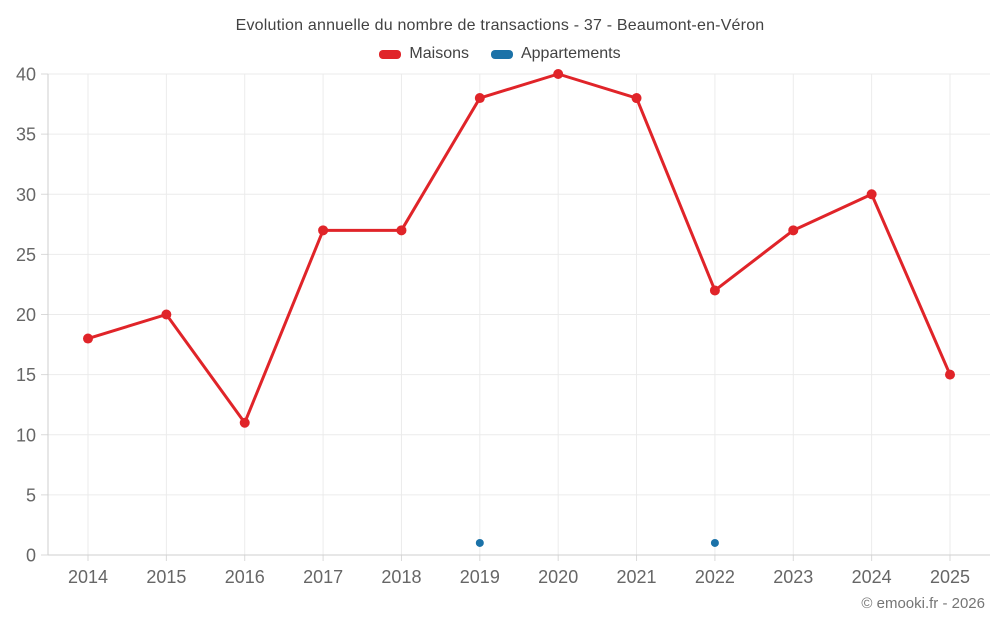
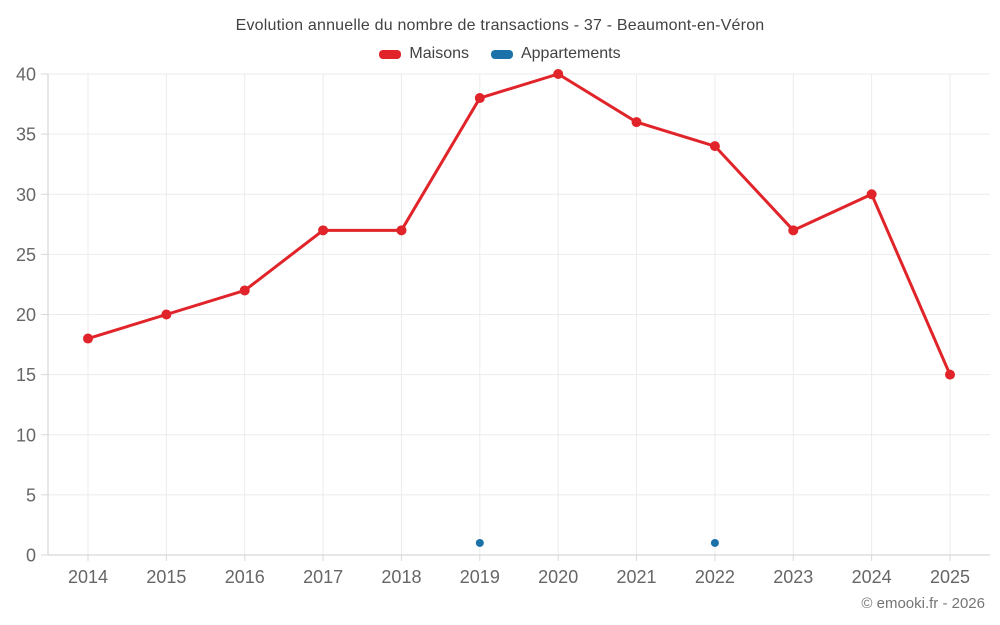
Maisons/2016: 11 -> 22
Maisons/2021: 38 -> 36
Maisons/2022: 22 -> 34
